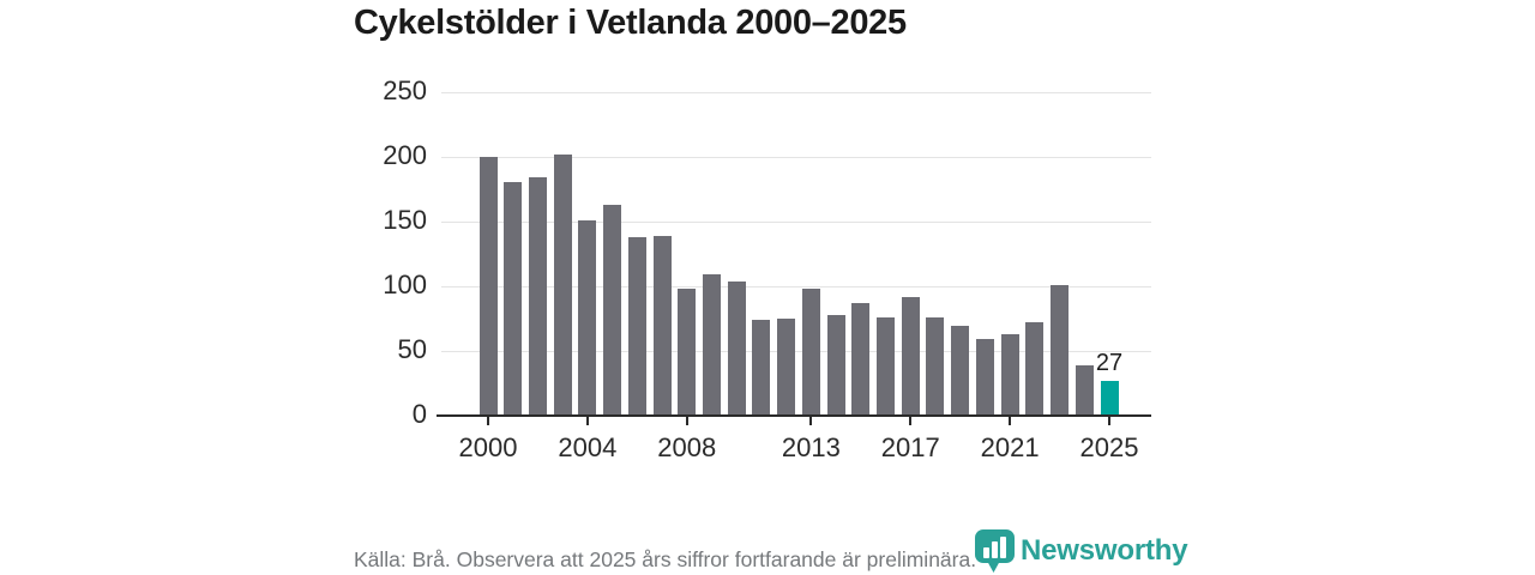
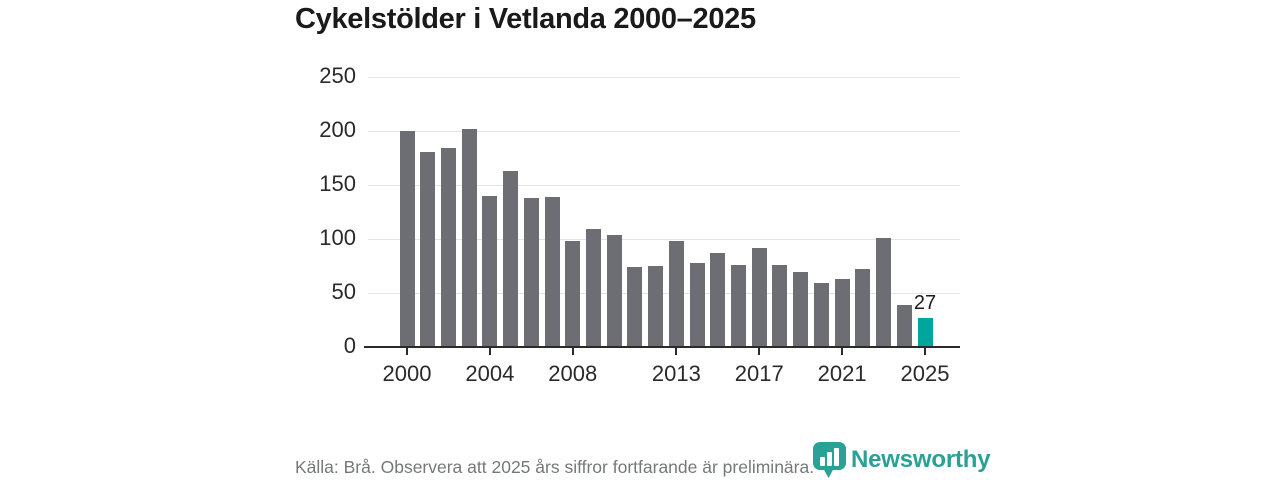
2004: 151 -> 140
